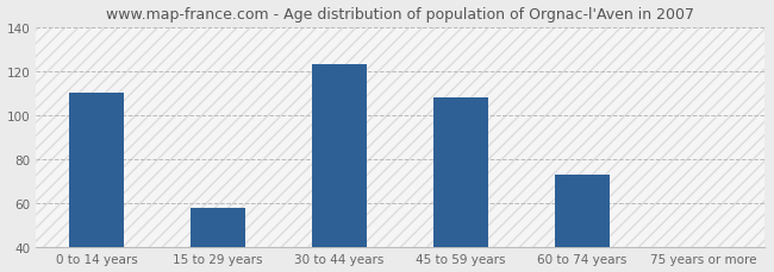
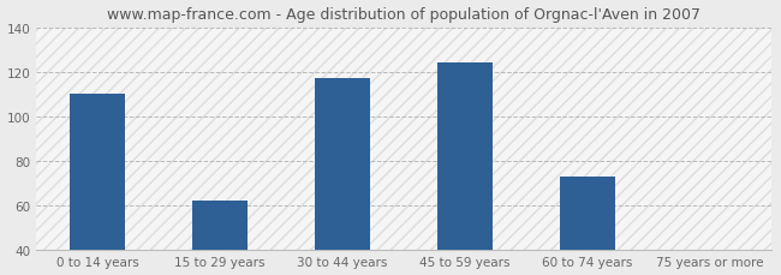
15 to 29 years: 58 -> 62
30 to 44 years: 123 -> 117
45 to 59 years: 108 -> 124
